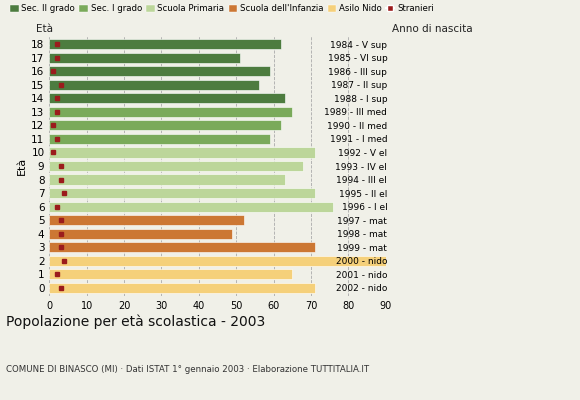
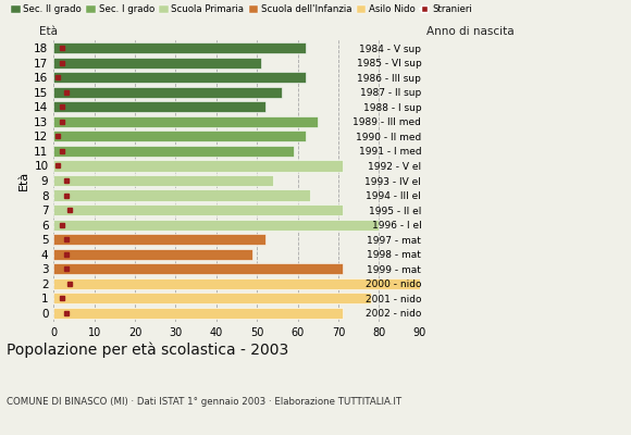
16: 59 -> 62
14: 63 -> 52
9: 68 -> 54
6: 76 -> 80
1: 65 -> 78
